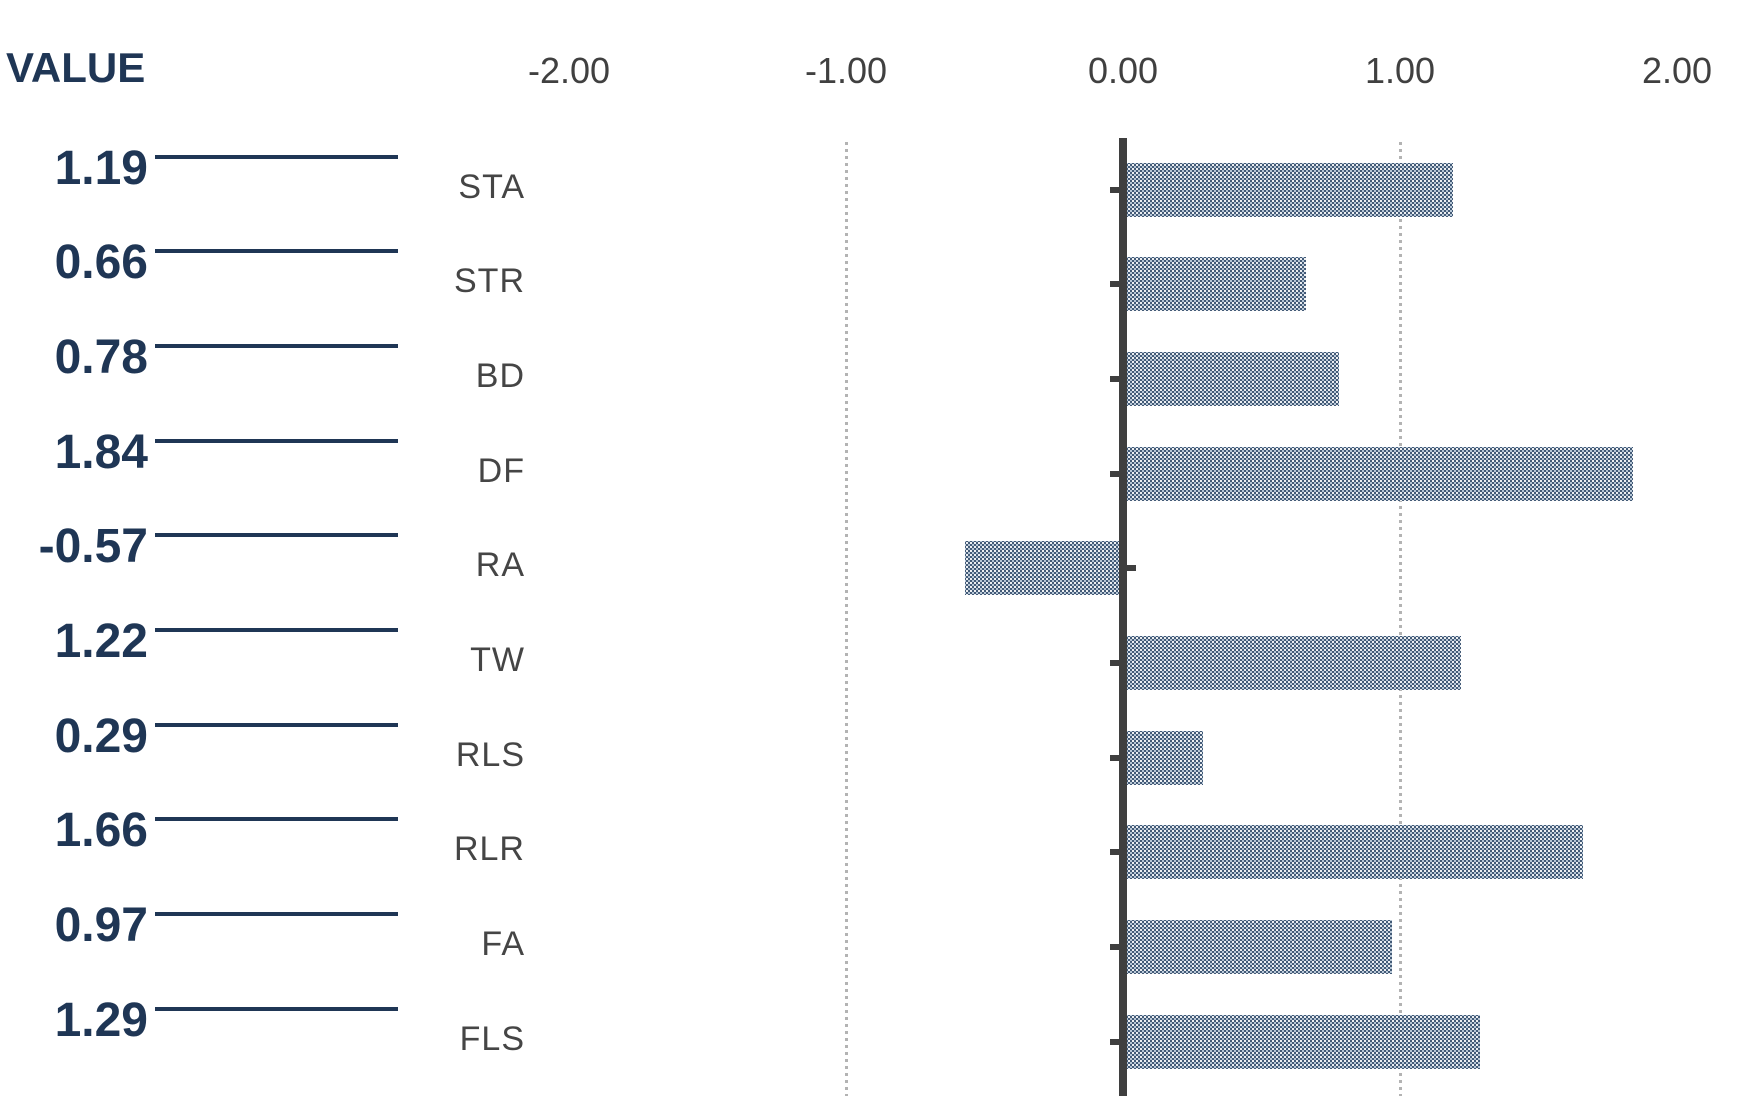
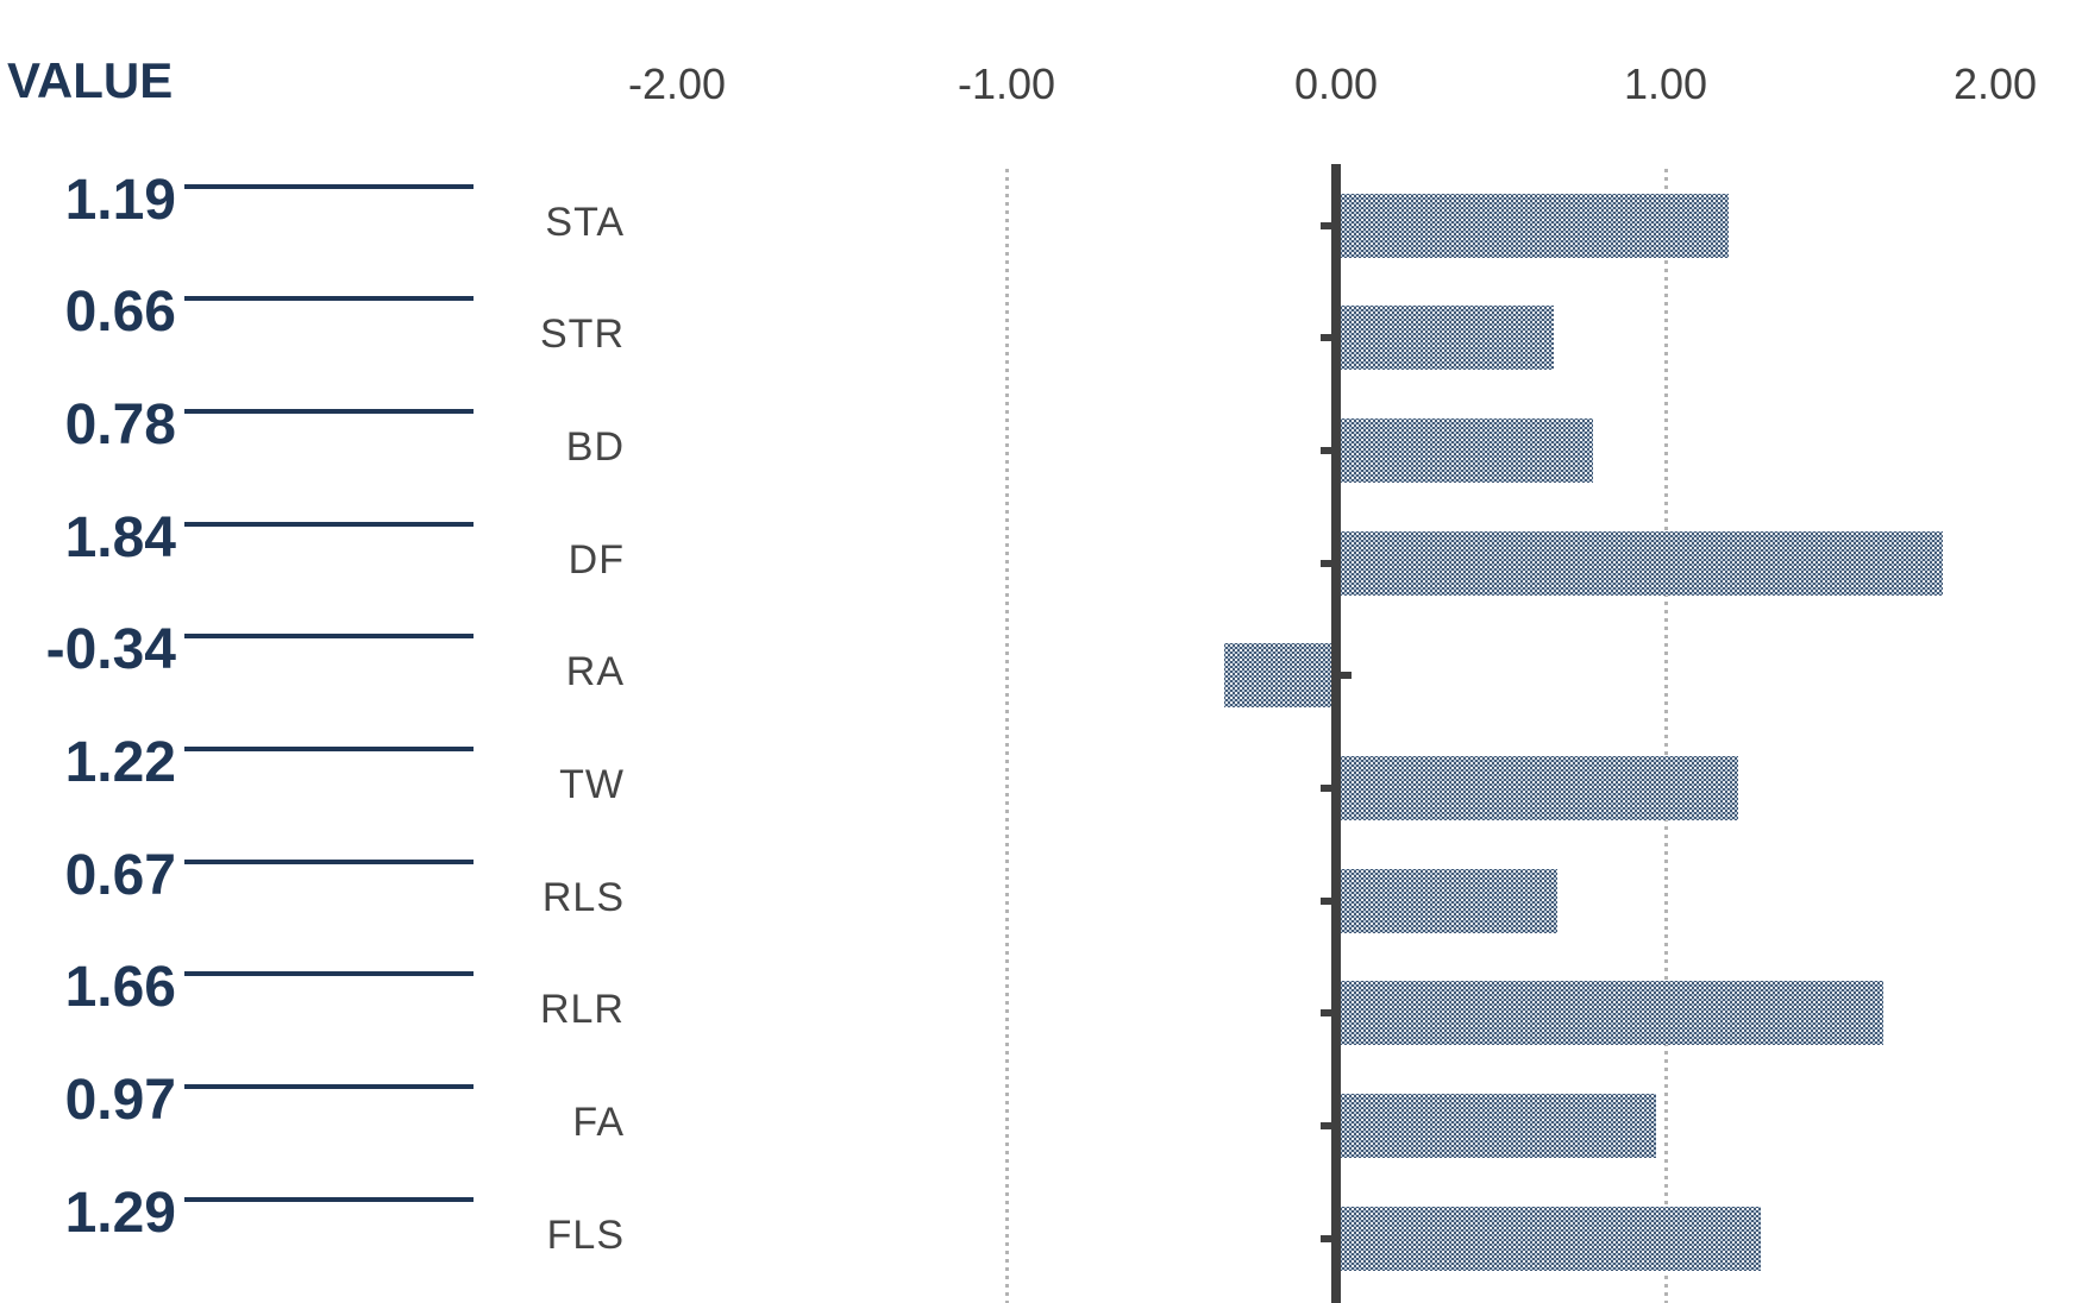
RA: -0.57 -> -0.34
RLS: 0.29 -> 0.67
